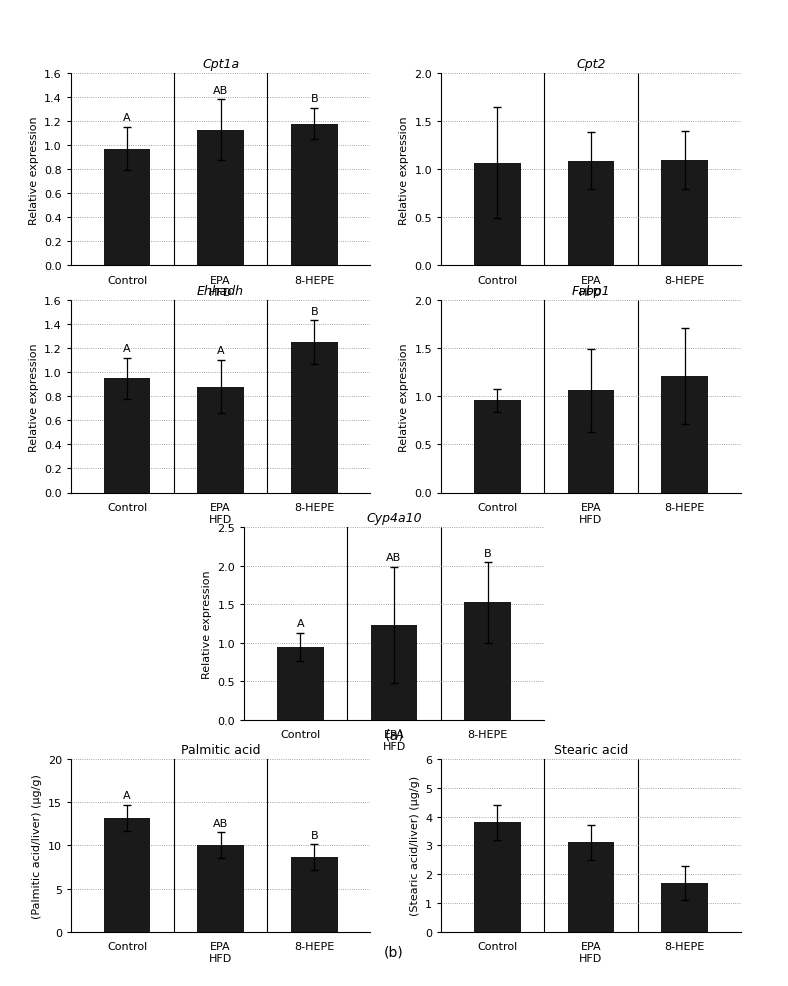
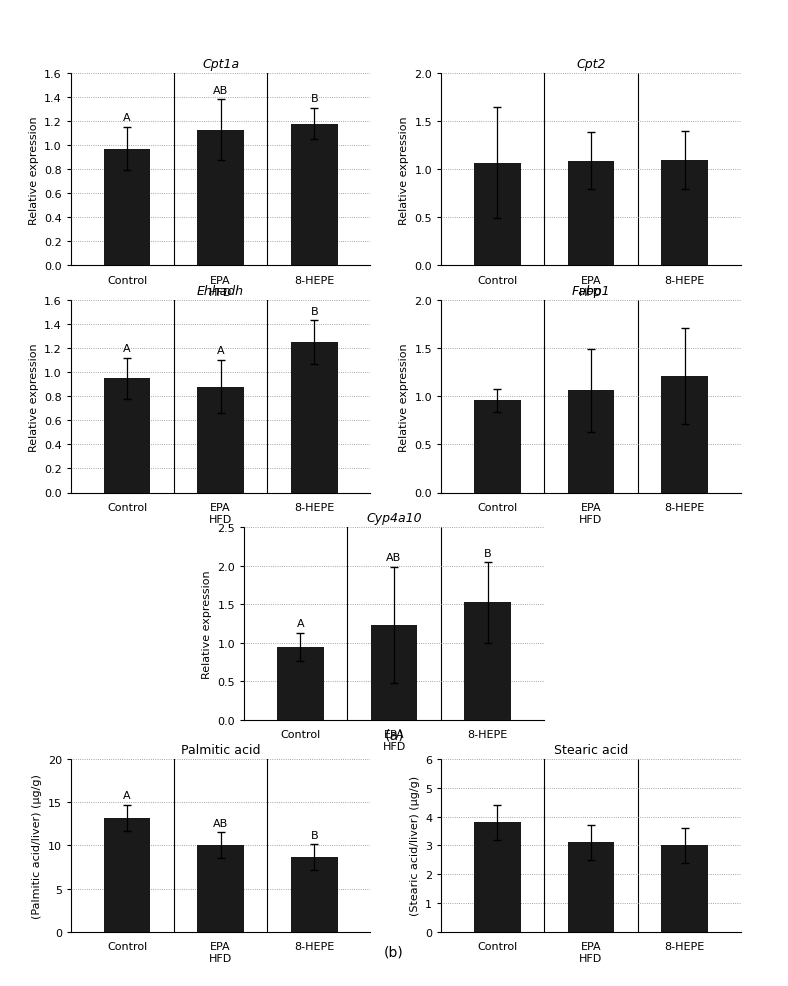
Stearic acid/8-HEPE: 1.7 -> 3.0
